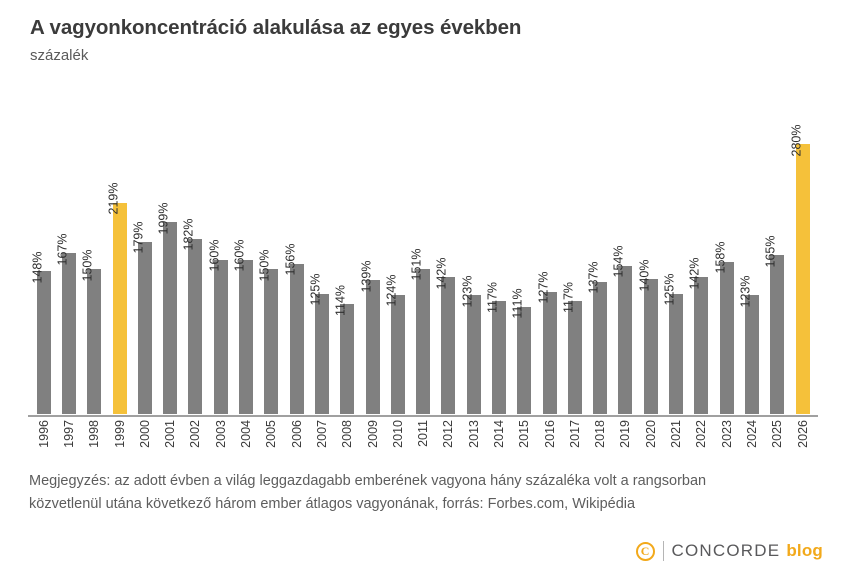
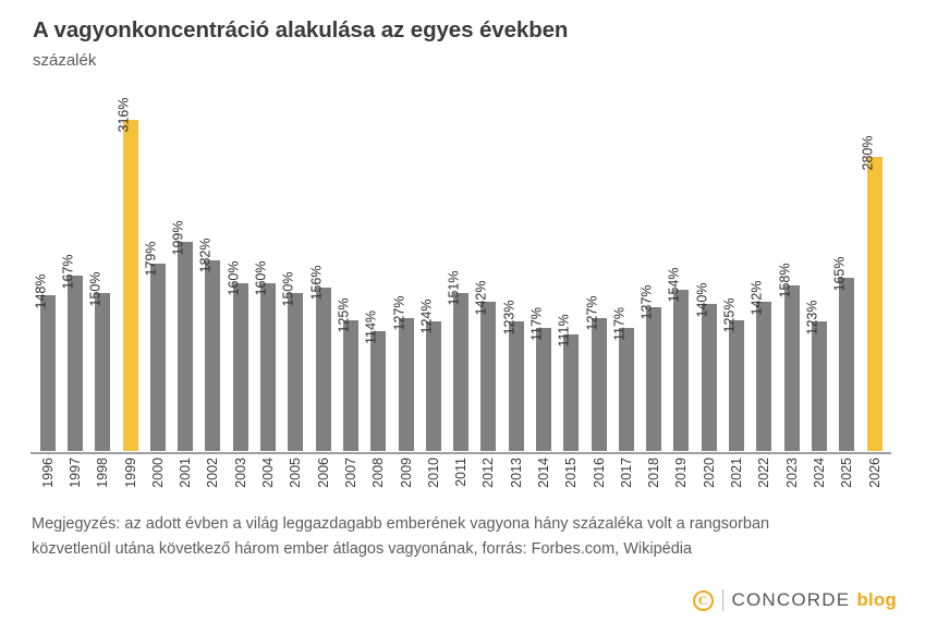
1999: 219% -> 316%
2009: 139% -> 127%
